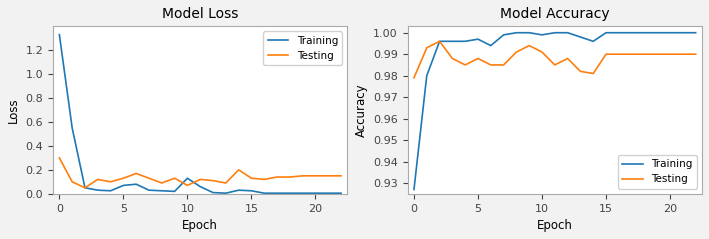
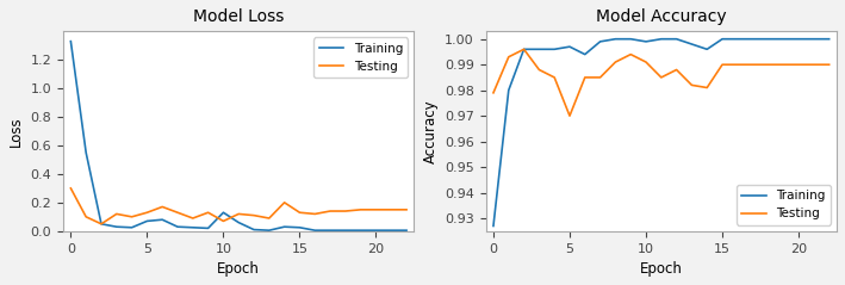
Model Accuracy/Testing/5: 0.988 -> 0.970
